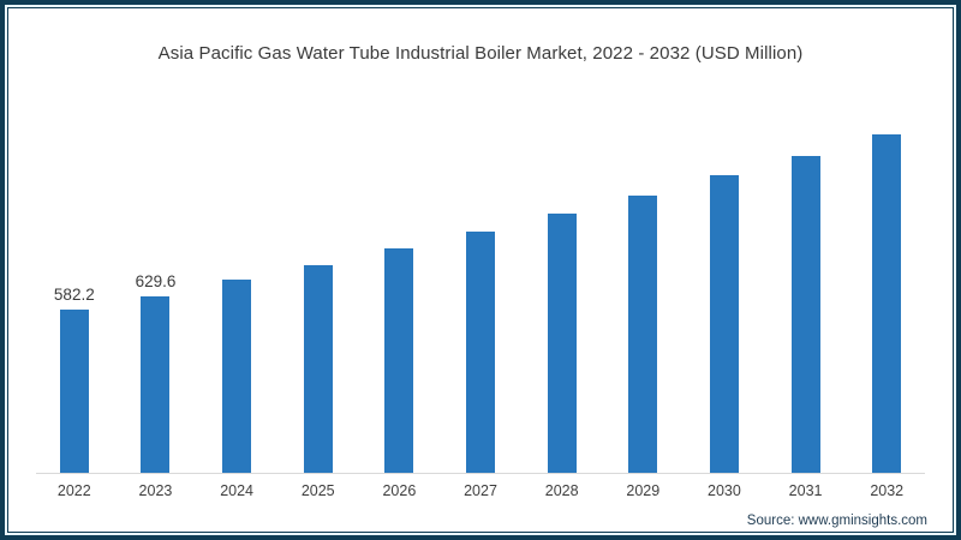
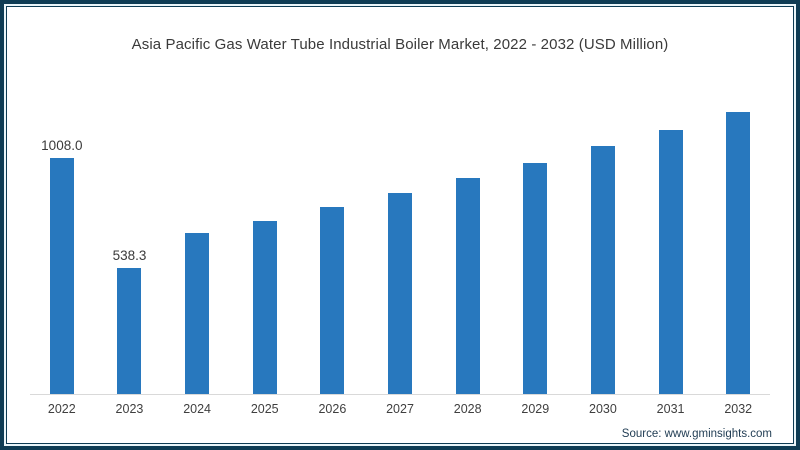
2022: 582.2 -> 1008.0
2023: 629.6 -> 538.3
